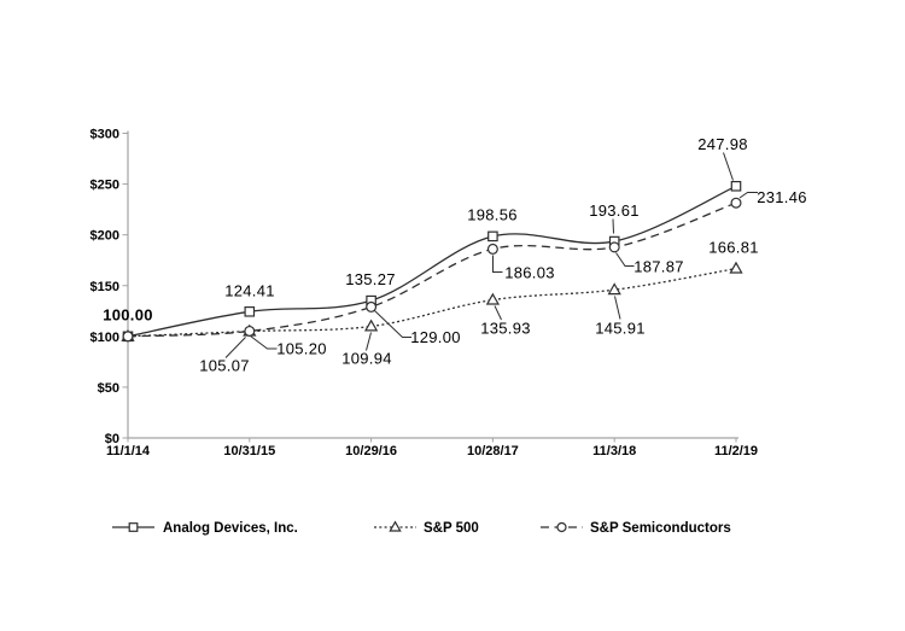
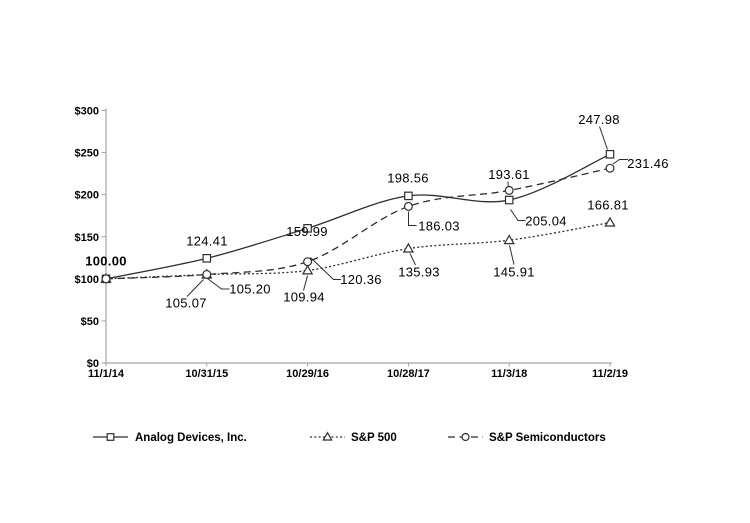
Analog Devices, Inc./10/29/16: 135.27 -> 159.99
S&P Semiconductors/10/29/16: 129.00 -> 120.36
S&P Semiconductors/11/3/18: 187.87 -> 205.04
